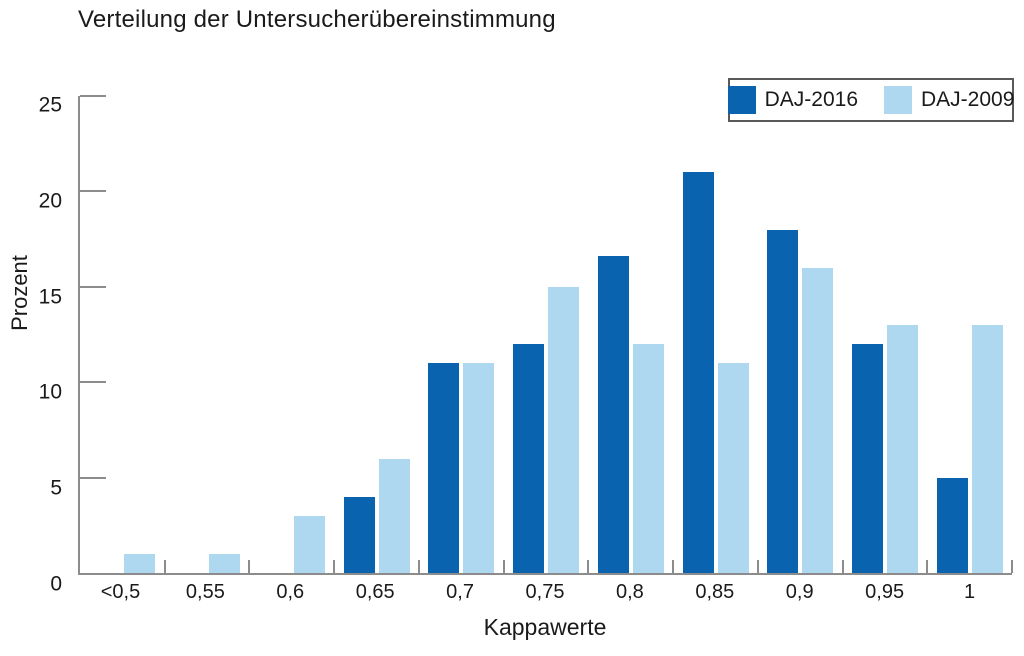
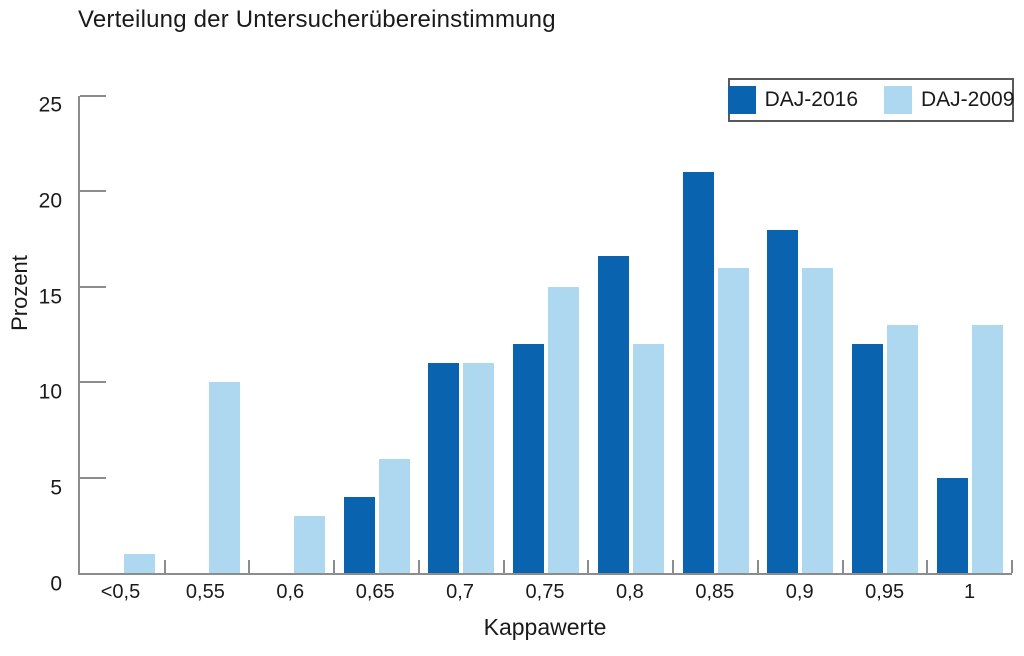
DAJ-2009/0,55: 1 -> 10
DAJ-2009/0,85: 11 -> 16
